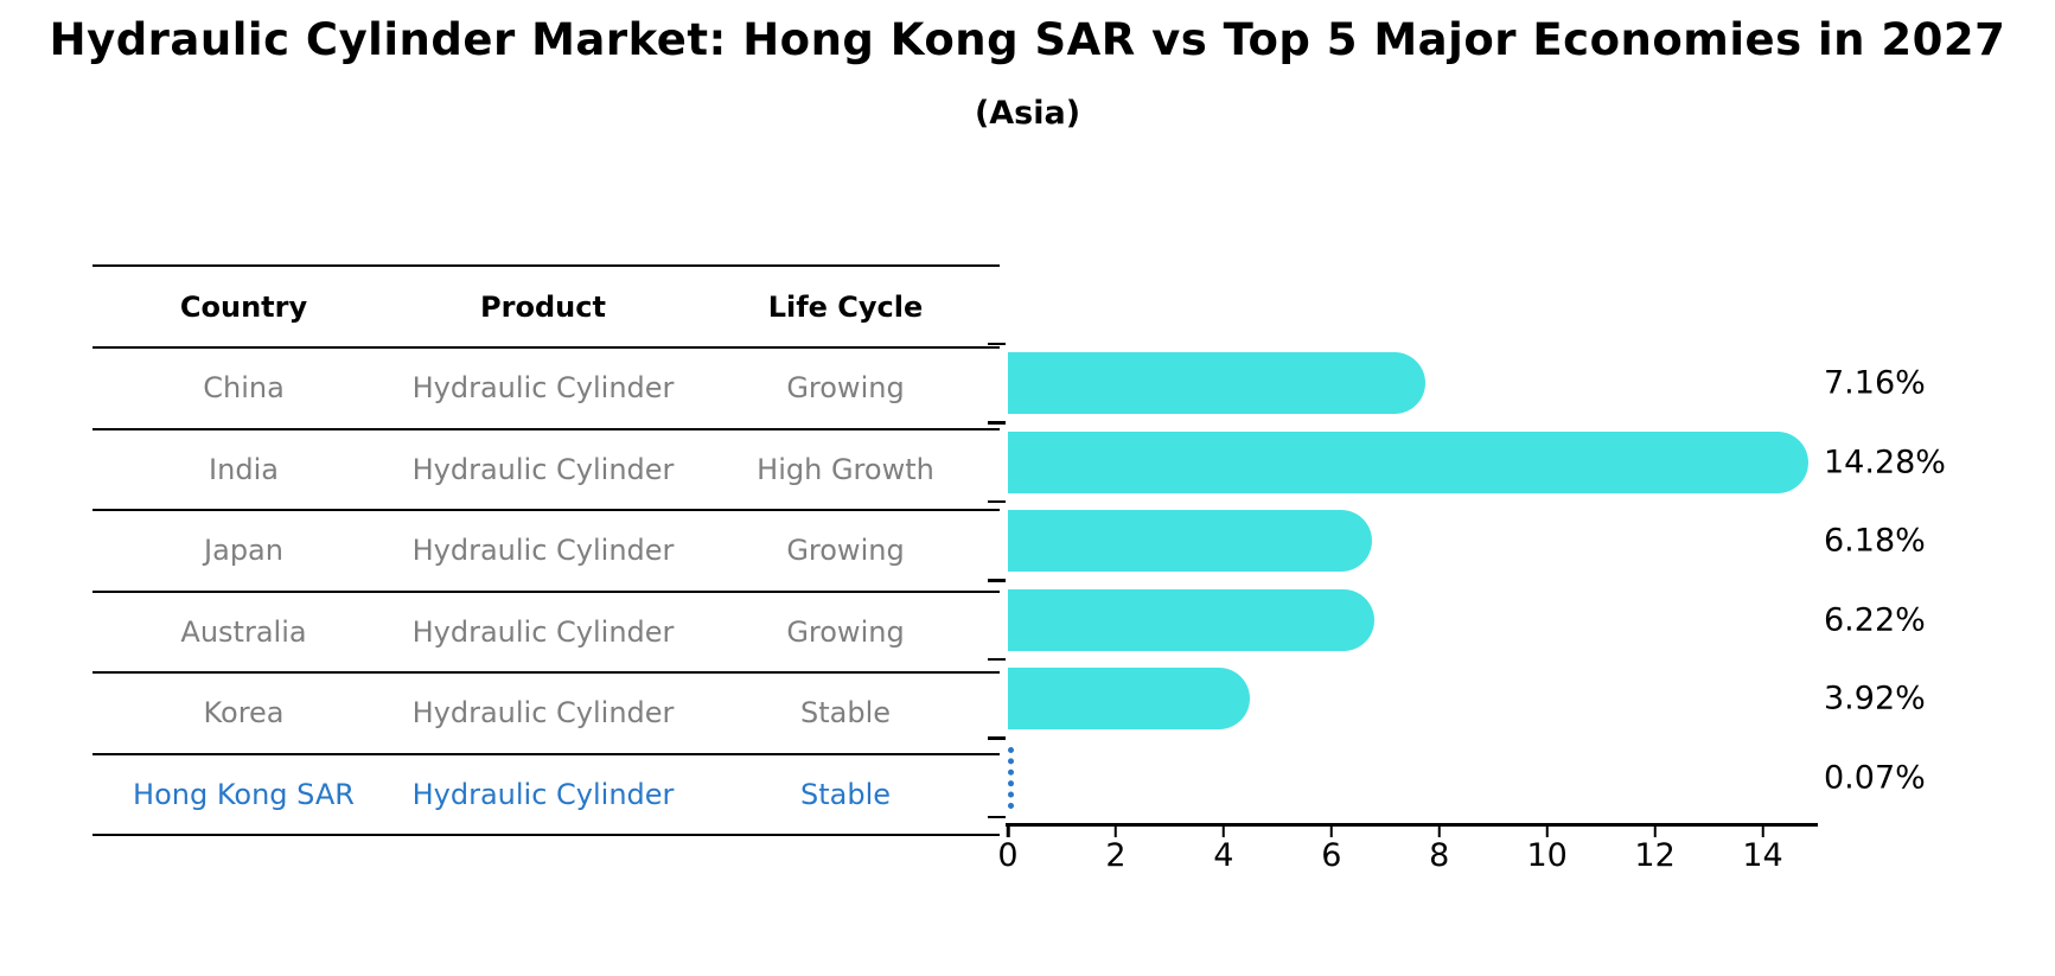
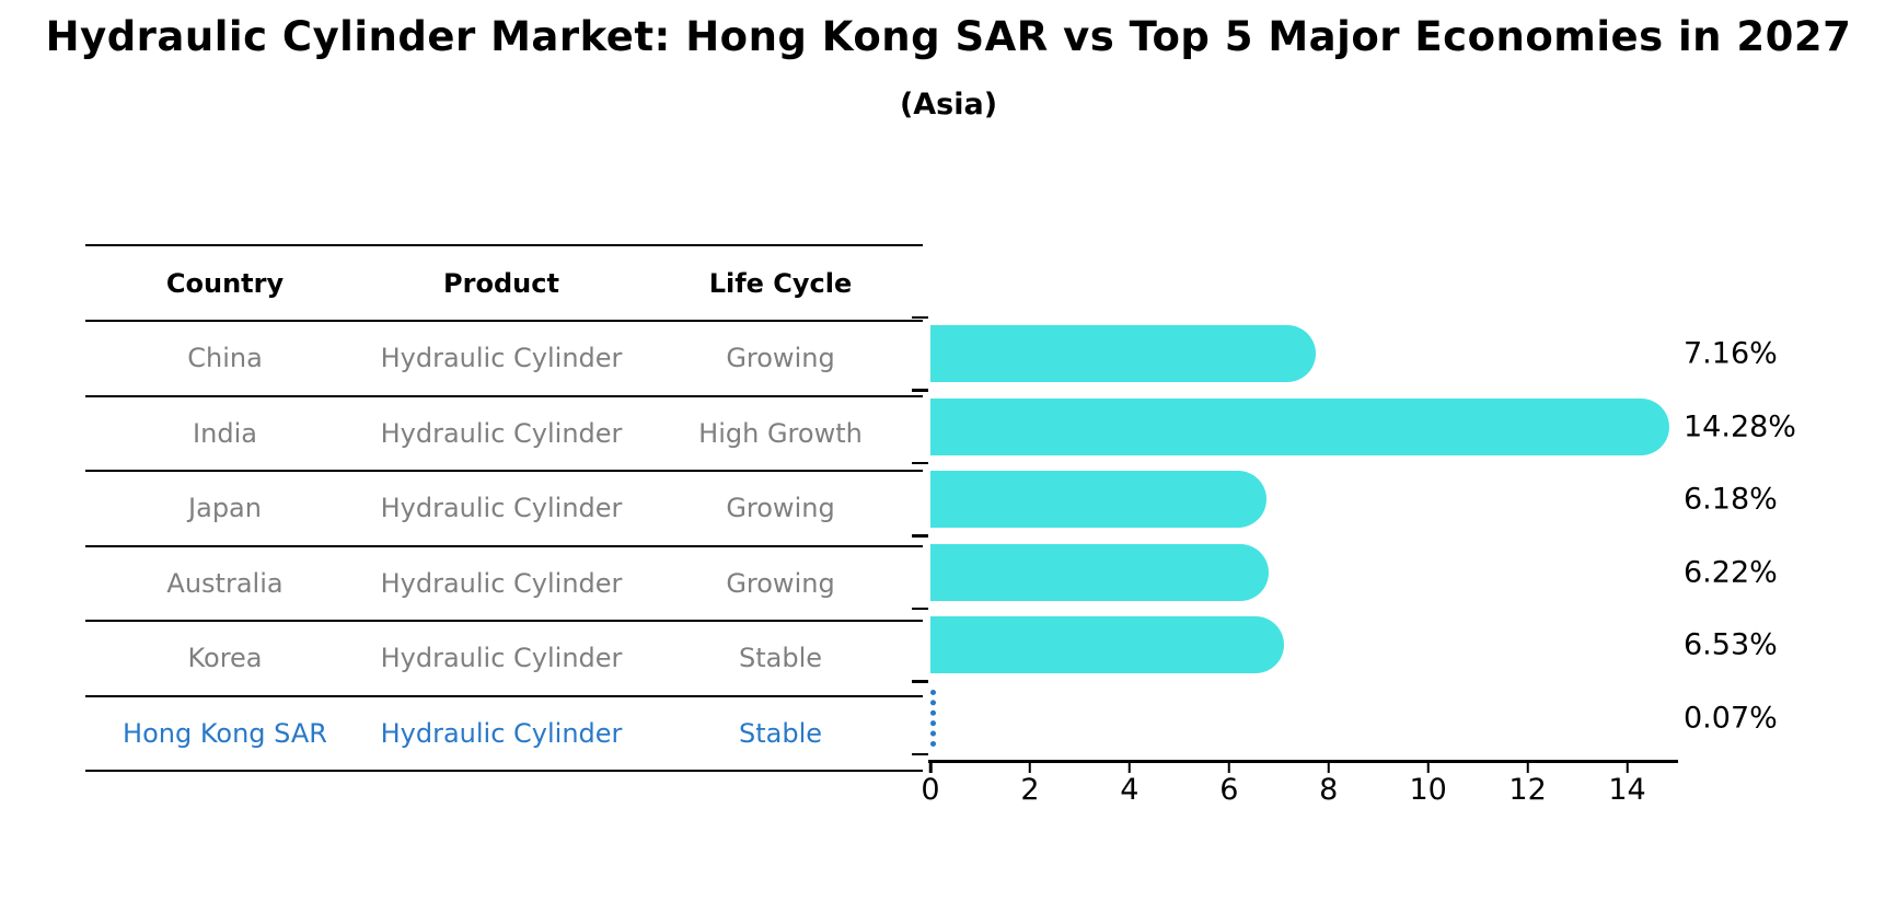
Korea: 3.92% -> 6.53%
